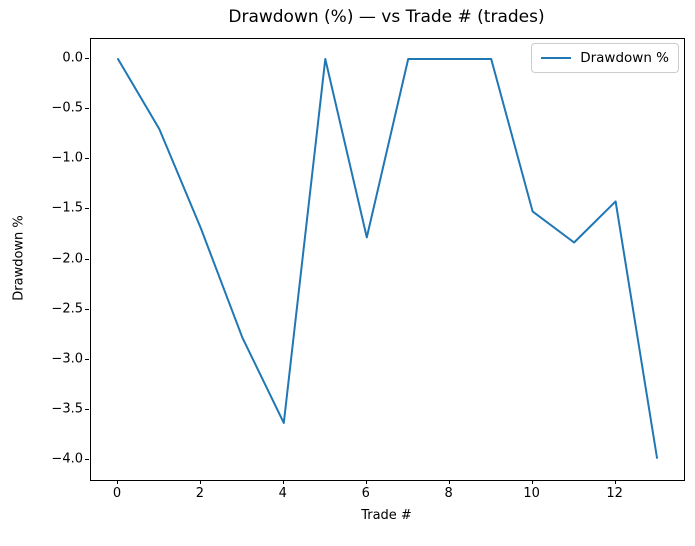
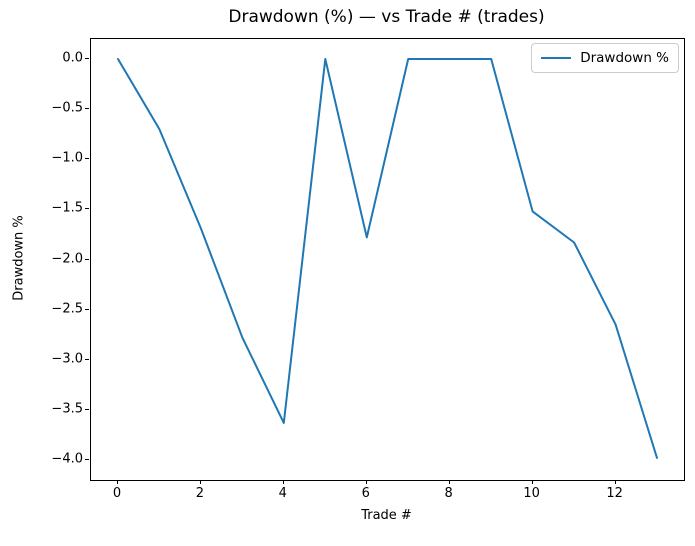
12: -1.42 -> -2.65
